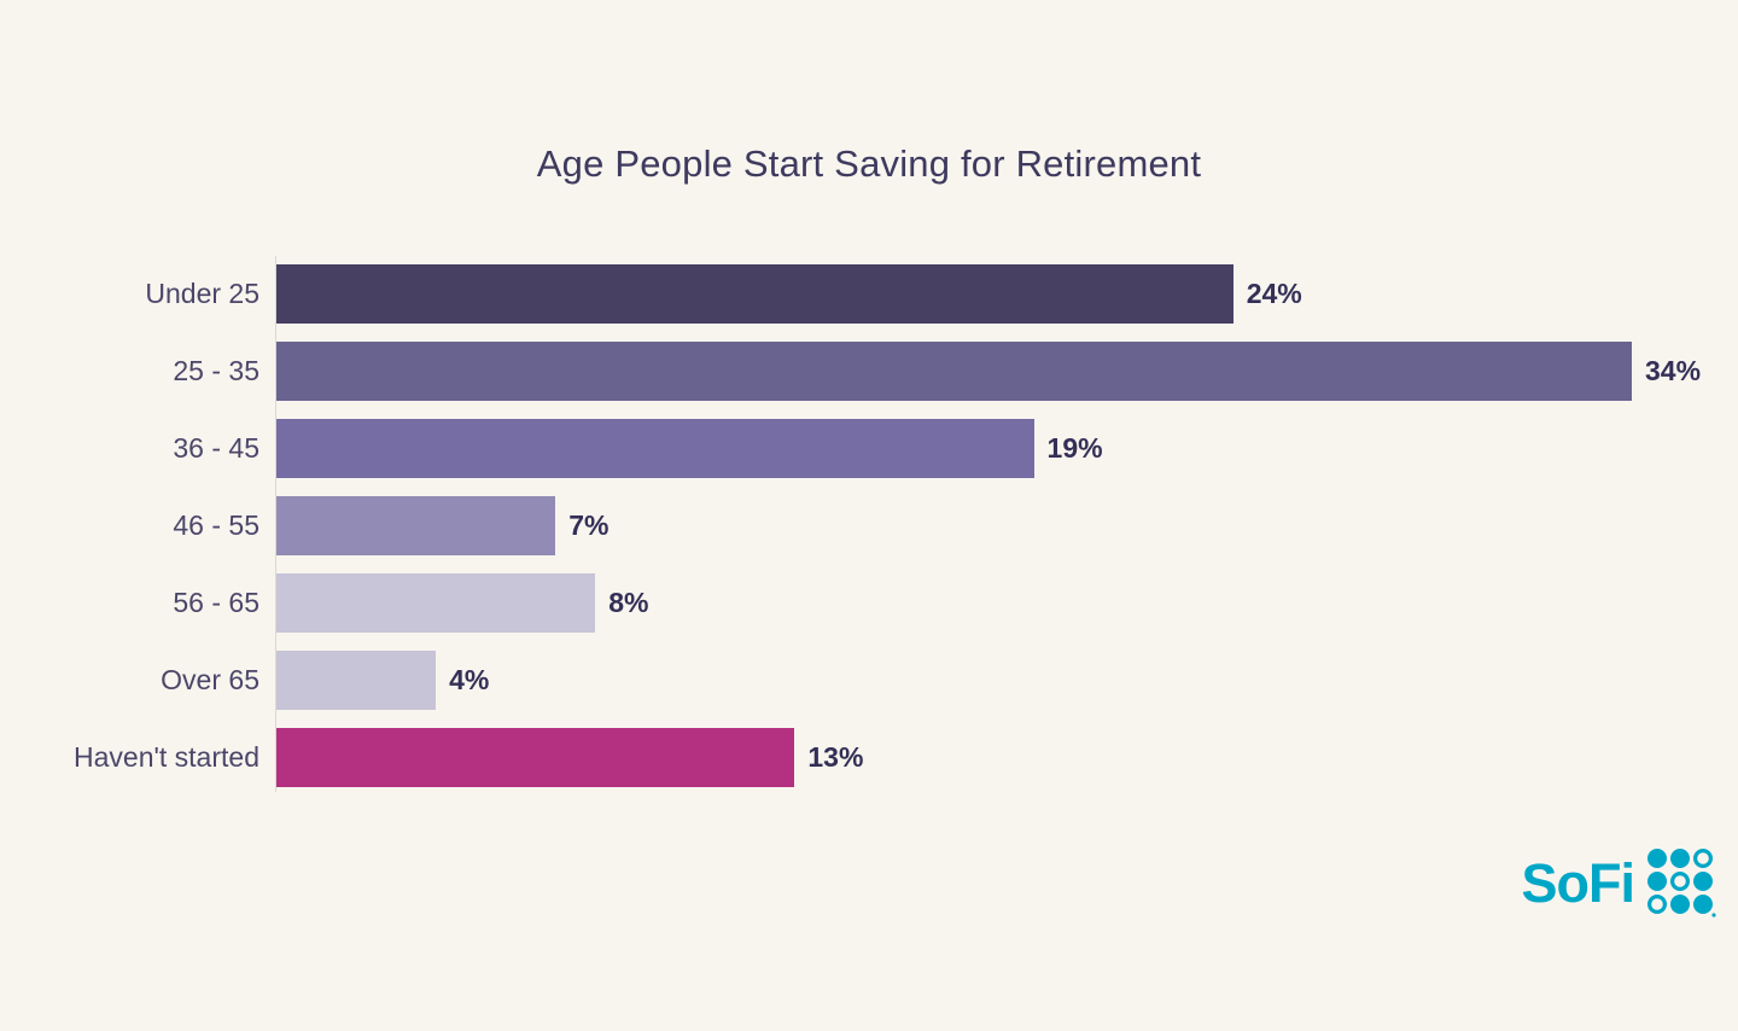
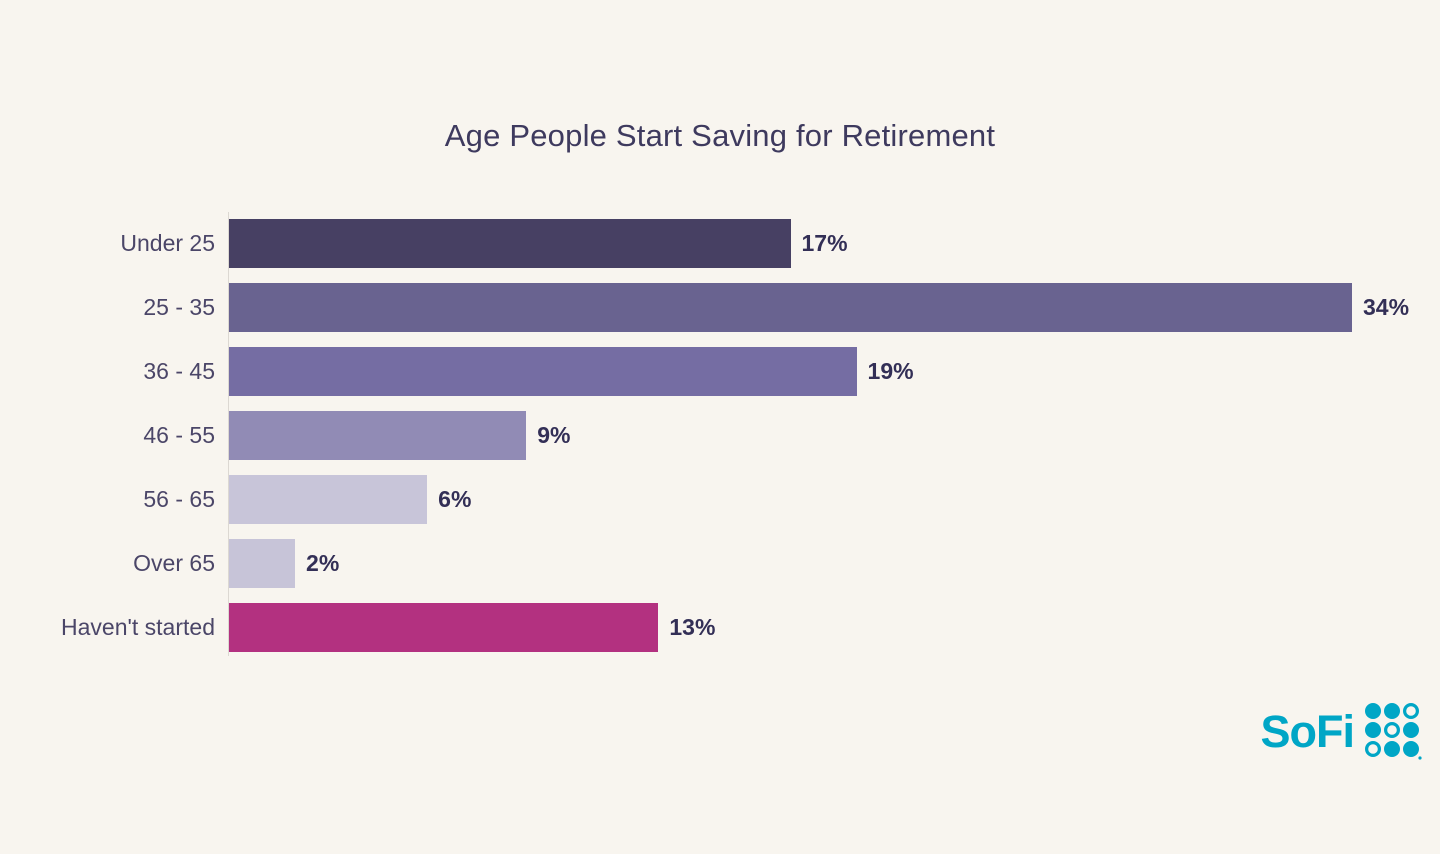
Under 25: 24% -> 17%
46 - 55: 7% -> 9%
56 - 65: 8% -> 6%
Over 65: 4% -> 2%
